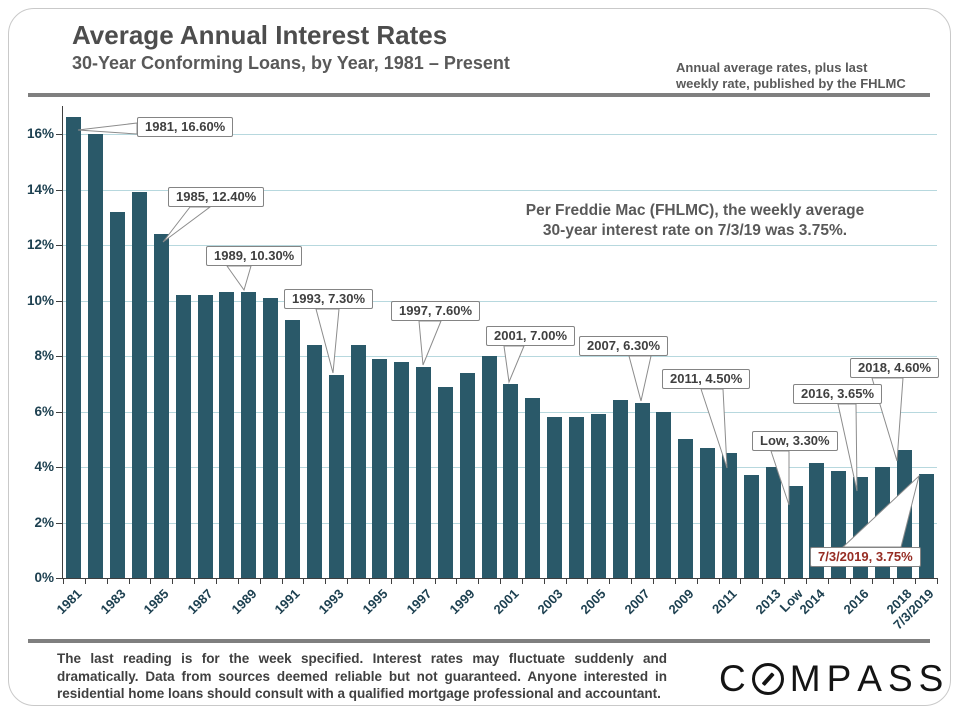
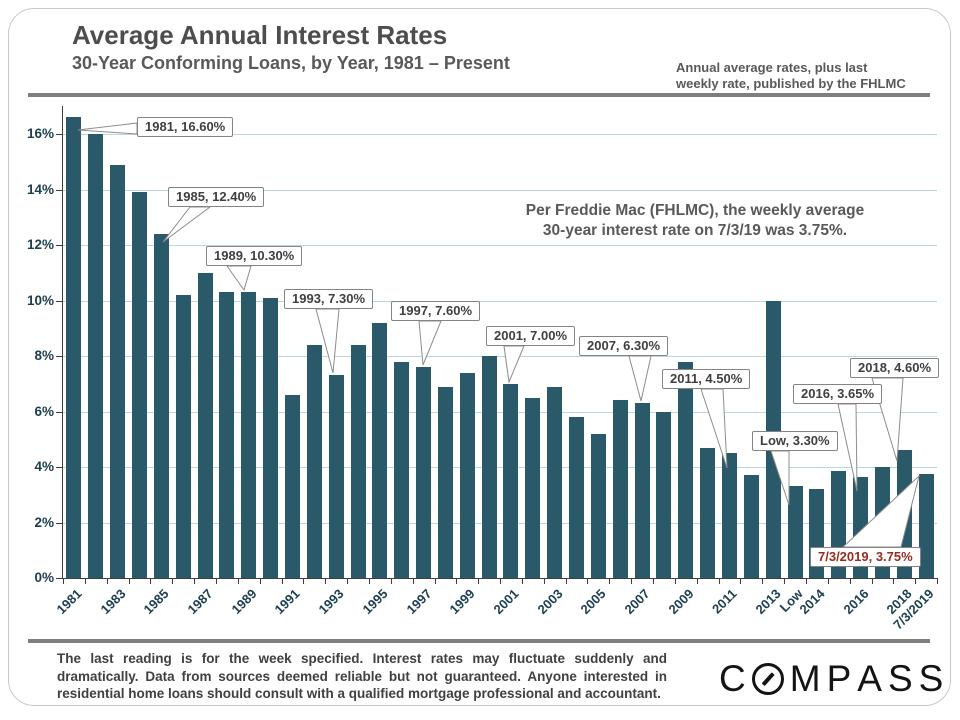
1983: 13.2% -> 14.9%
1987: 10.2% -> 11.0%
1991: 9.3% -> 6.6%
1995: 7.9% -> 9.2%
2003: 5.8% -> 6.9%
2005: 5.9% -> 5.2%
2009: 5.0% -> 7.8%
2013: 4.0% -> 10.0%
2014: 4.2% -> 3.2%
